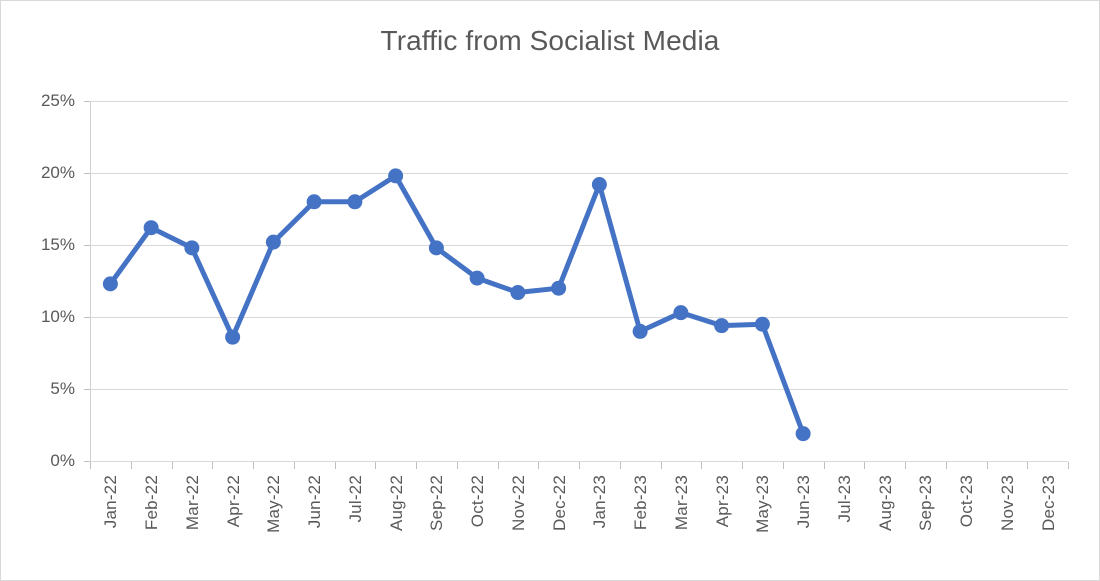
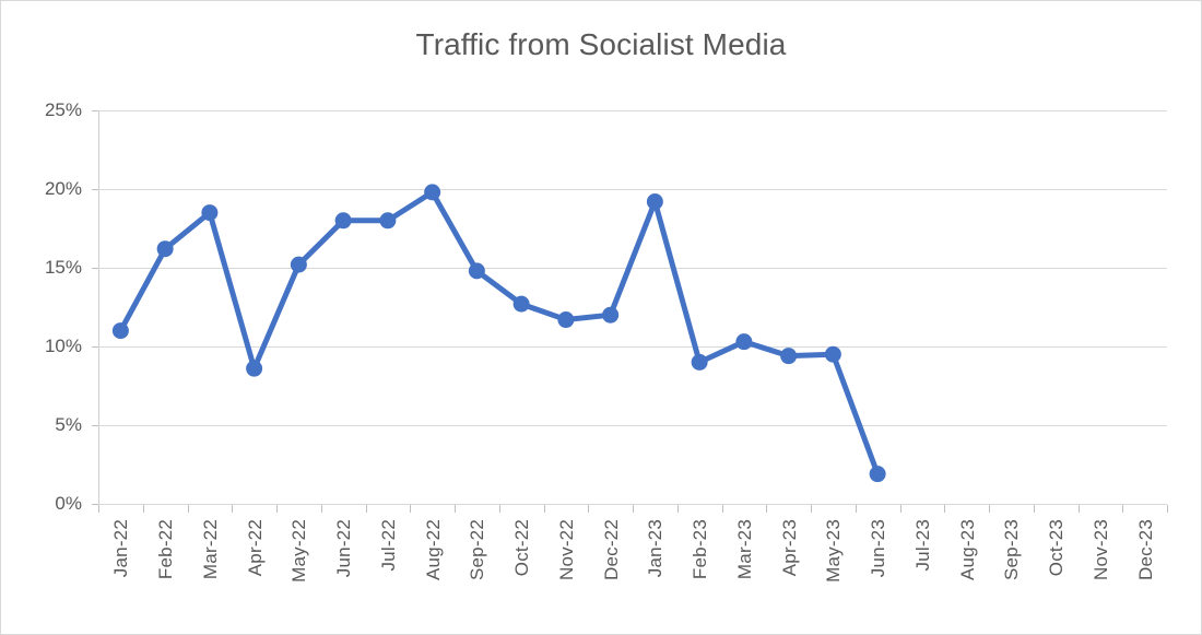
Jan-22: 12.3% -> 11.0%
Mar-22: 14.8% -> 18.5%
